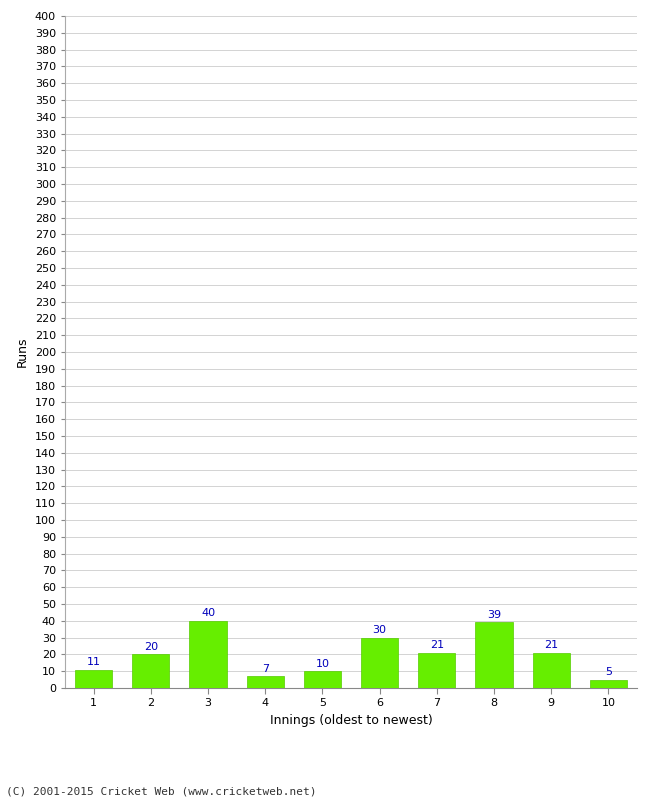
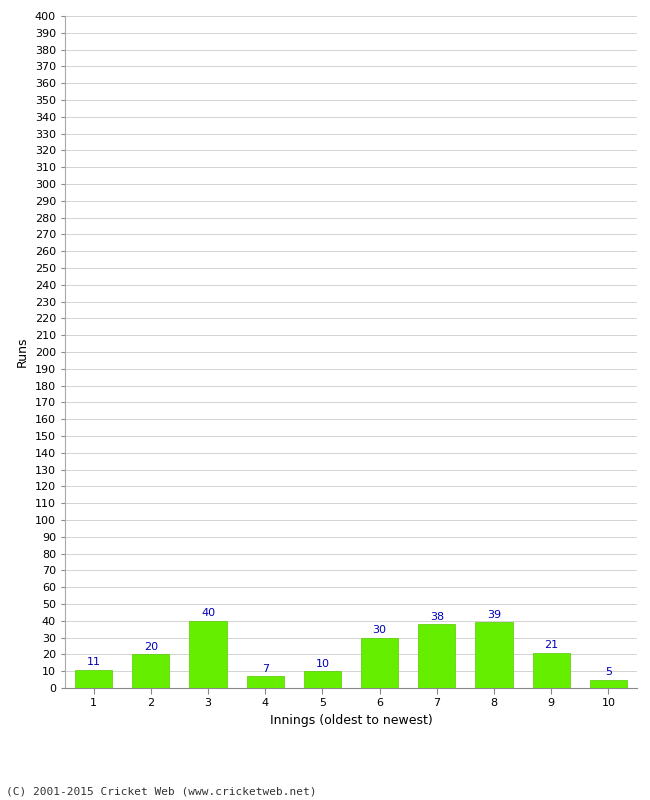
7: 21 -> 38
